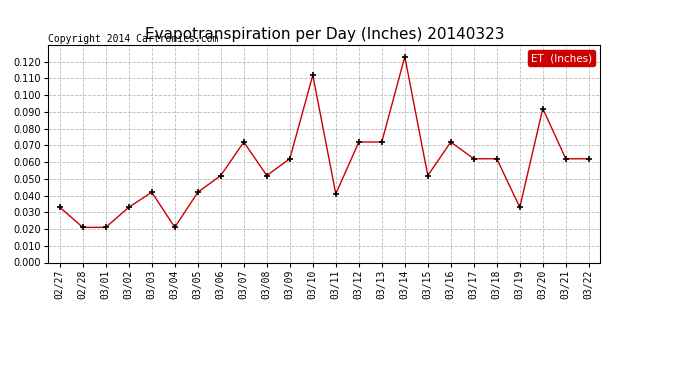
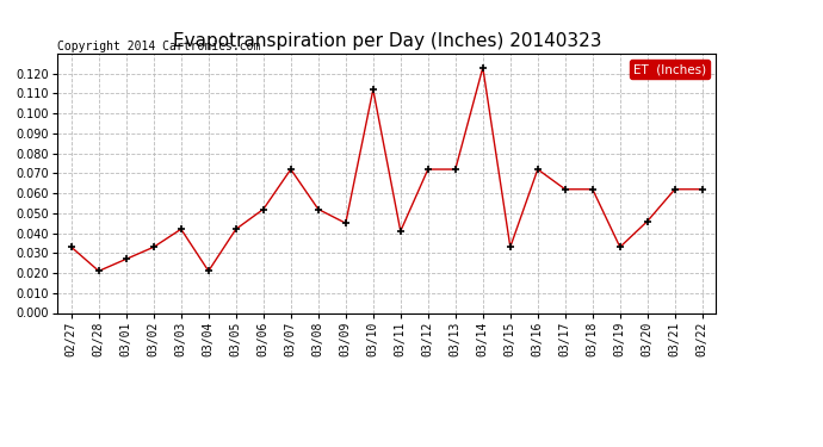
03/01: 0.021 -> 0.027
03/09: 0.062 -> 0.045
03/15: 0.052 -> 0.033
03/20: 0.092 -> 0.046
